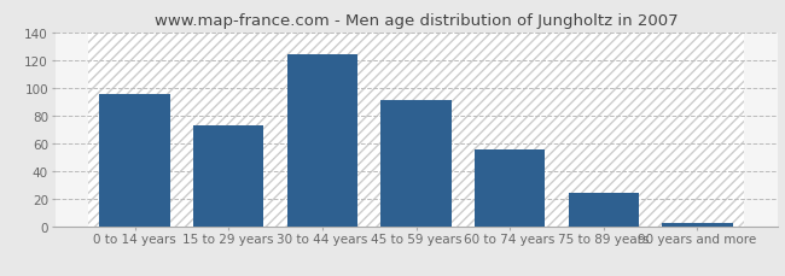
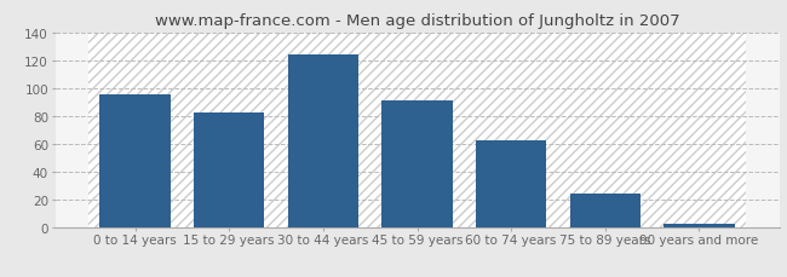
15 to 29 years: 73 -> 82
60 to 74 years: 55 -> 62
